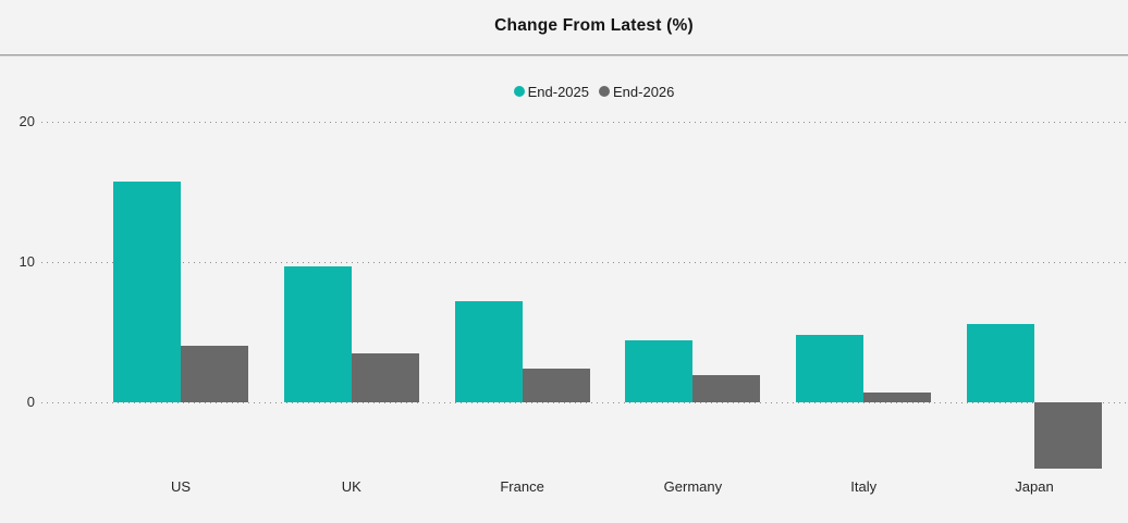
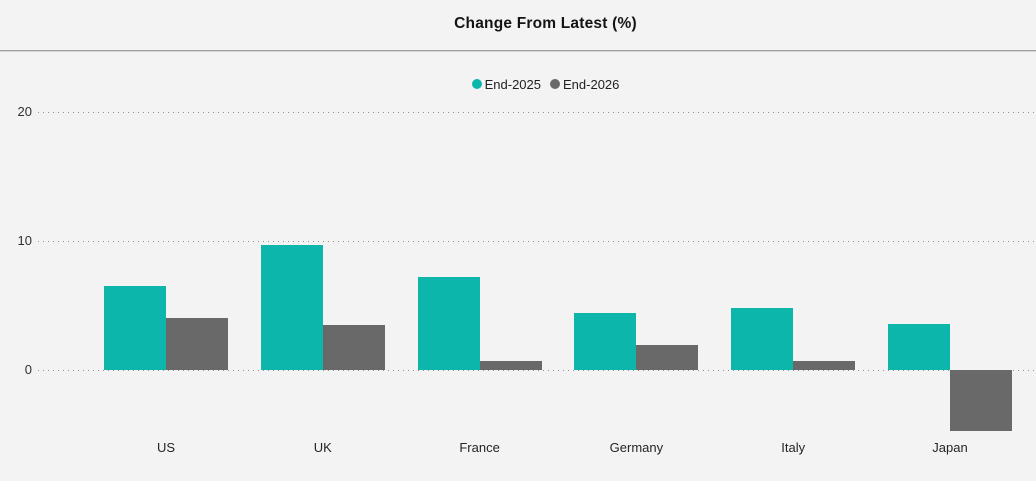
End-2025/US: 15.7 -> 6.5
End-2026/France: 2.4 -> 0.7
End-2025/Japan: 5.6 -> 3.6
